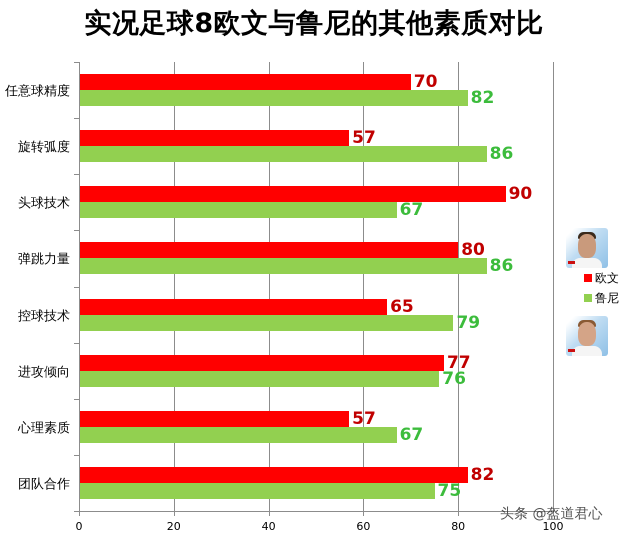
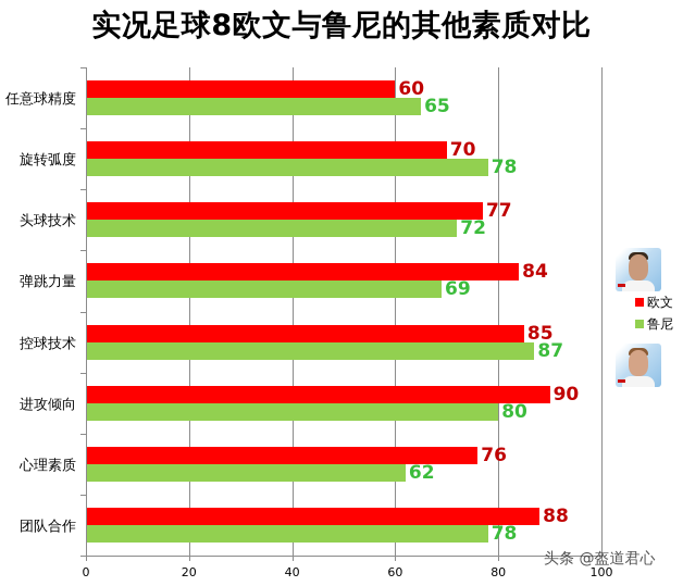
欧文/任意球精度: 70 -> 60
鲁尼/任意球精度: 82 -> 65
欧文/旋转弧度: 57 -> 70
鲁尼/旋转弧度: 86 -> 78
欧文/头球技术: 90 -> 77
鲁尼/头球技术: 67 -> 72
欧文/弹跳力量: 80 -> 84
鲁尼/弹跳力量: 86 -> 69
欧文/控球技术: 65 -> 85
鲁尼/控球技术: 79 -> 87
欧文/进攻倾向: 77 -> 90
鲁尼/进攻倾向: 76 -> 80
欧文/心理素质: 57 -> 76
鲁尼/心理素质: 67 -> 62
欧文/团队合作: 82 -> 88
鲁尼/团队合作: 75 -> 78
